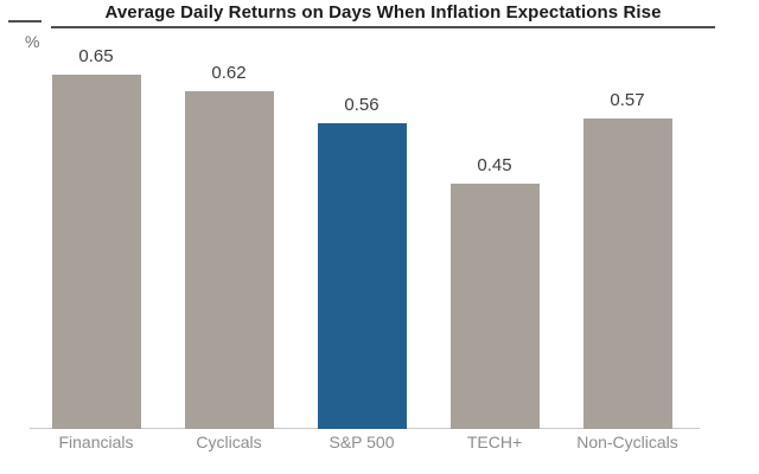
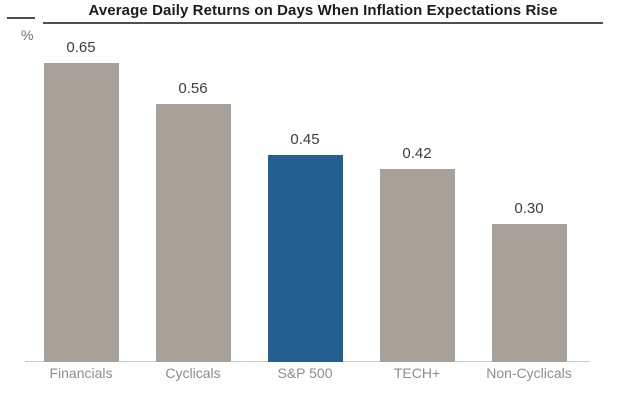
Cyclicals: 0.62 -> 0.56
S&P 500: 0.56 -> 0.45
TECH+: 0.45 -> 0.42
Non-Cyclicals: 0.57 -> 0.30
